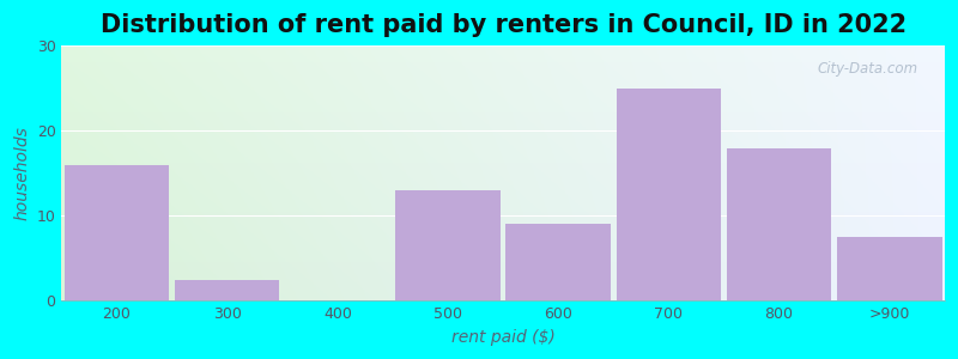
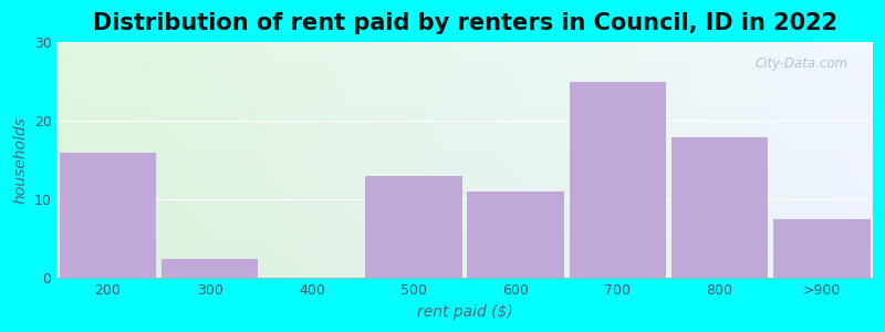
600: 9.0 -> 11.0
